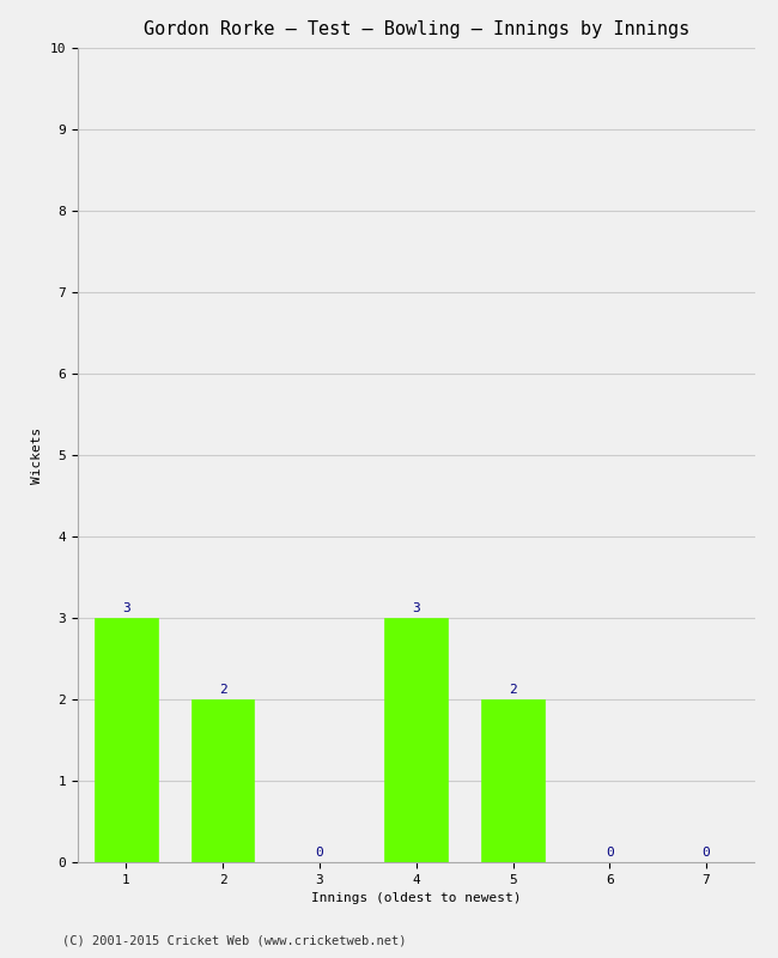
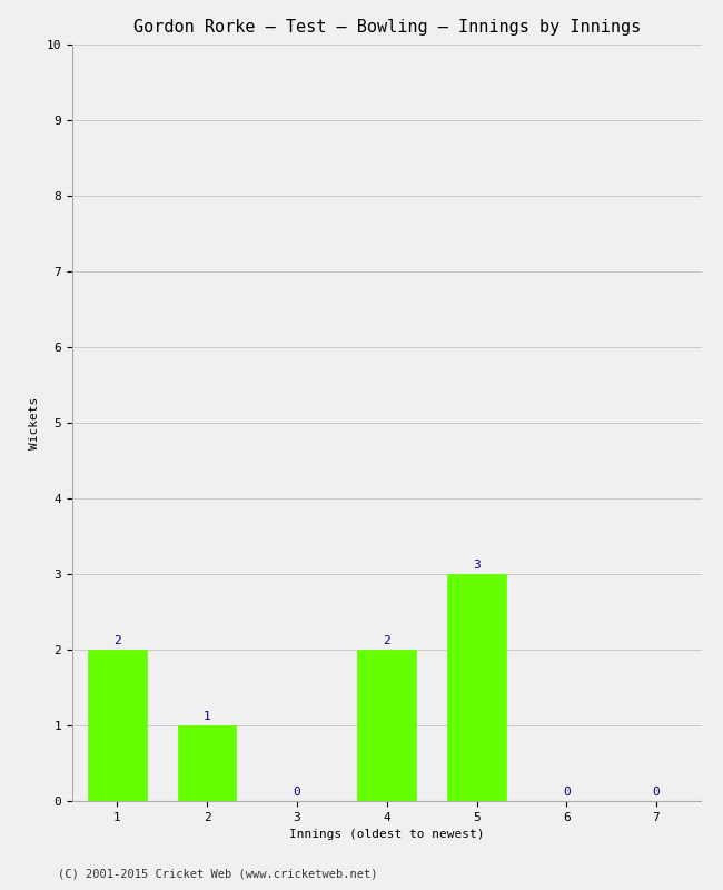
1: 3 -> 2
2: 2 -> 1
4: 3 -> 2
5: 2 -> 3
